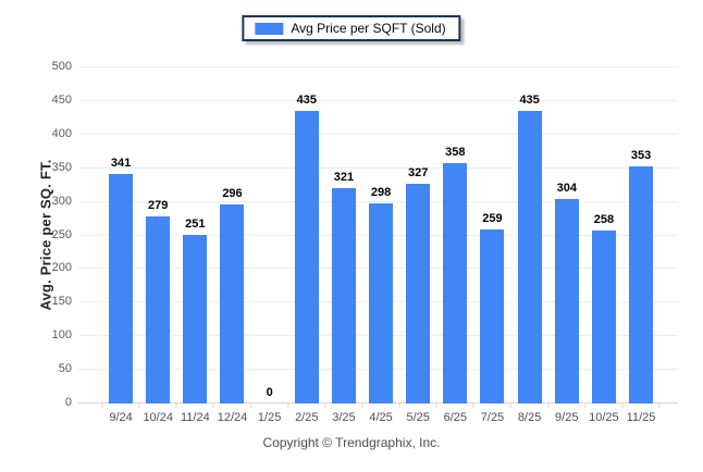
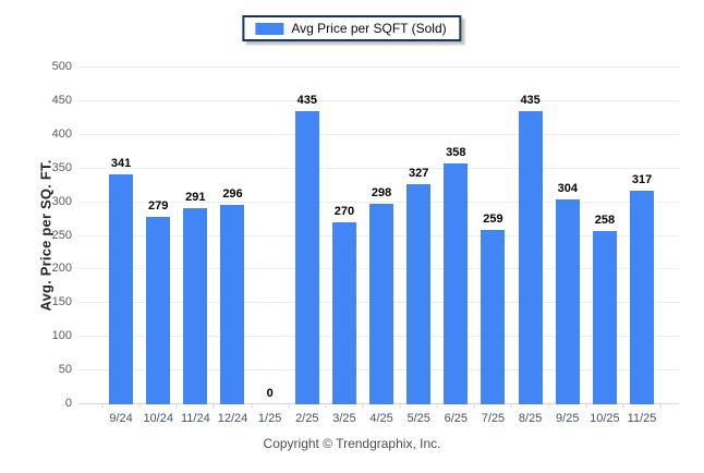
11/24: 251 -> 291
3/25: 321 -> 270
11/25: 353 -> 317
